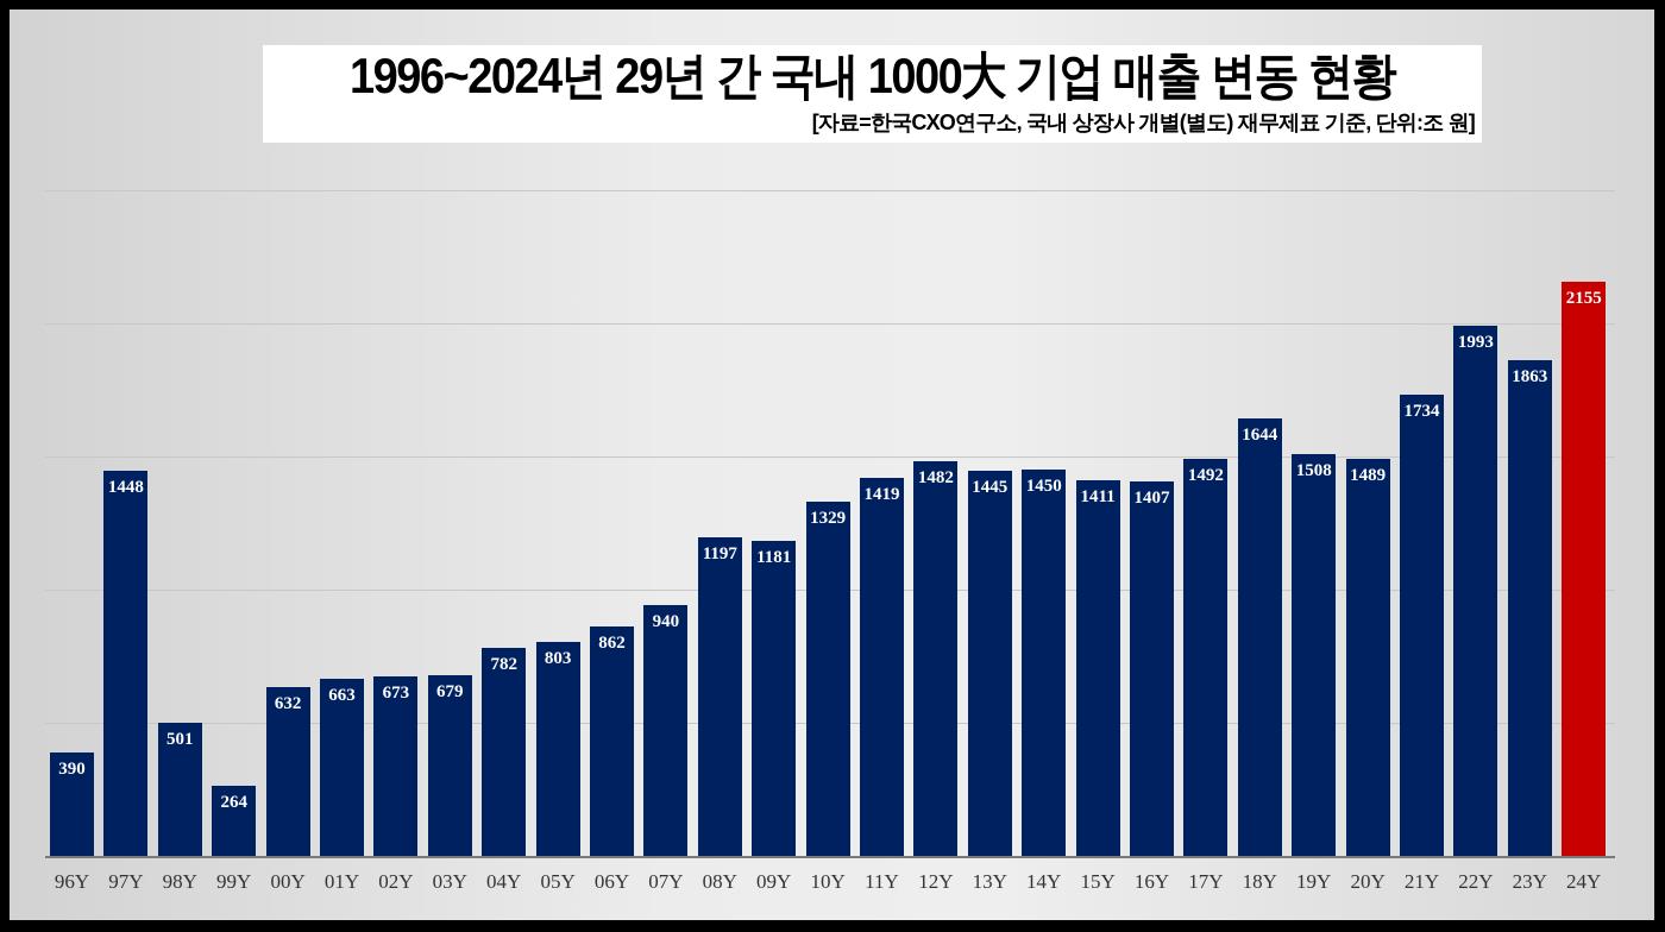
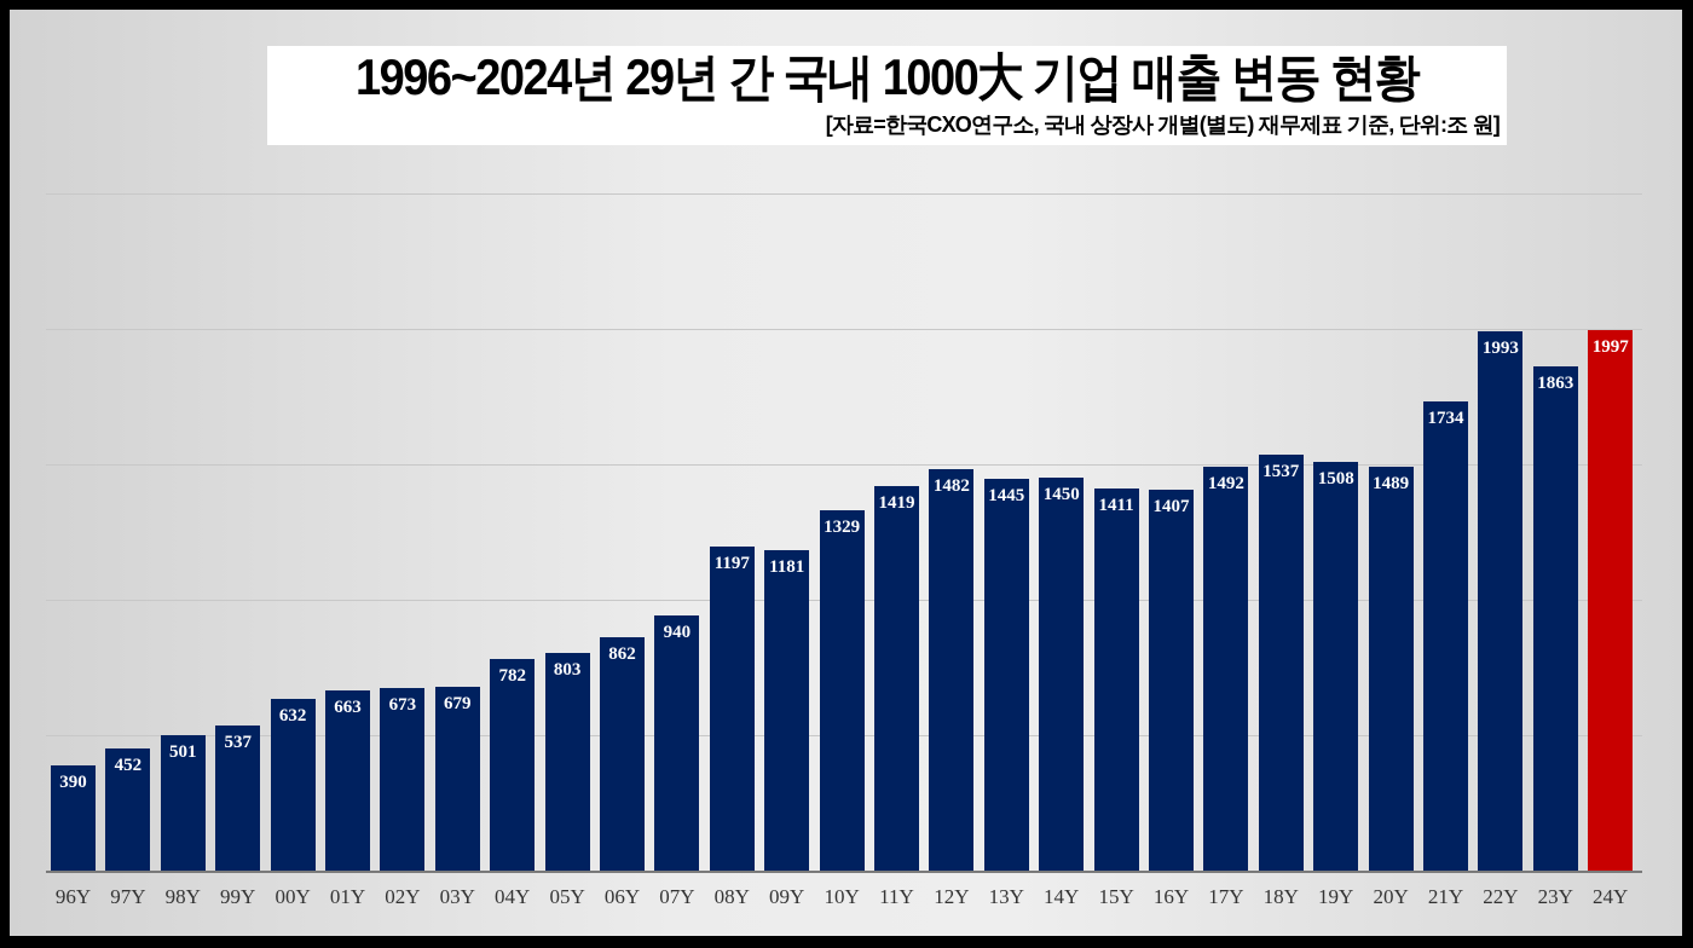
97Y: 1448 -> 452
99Y: 264 -> 537
18Y: 1644 -> 1537
24Y: 2155 -> 1997
